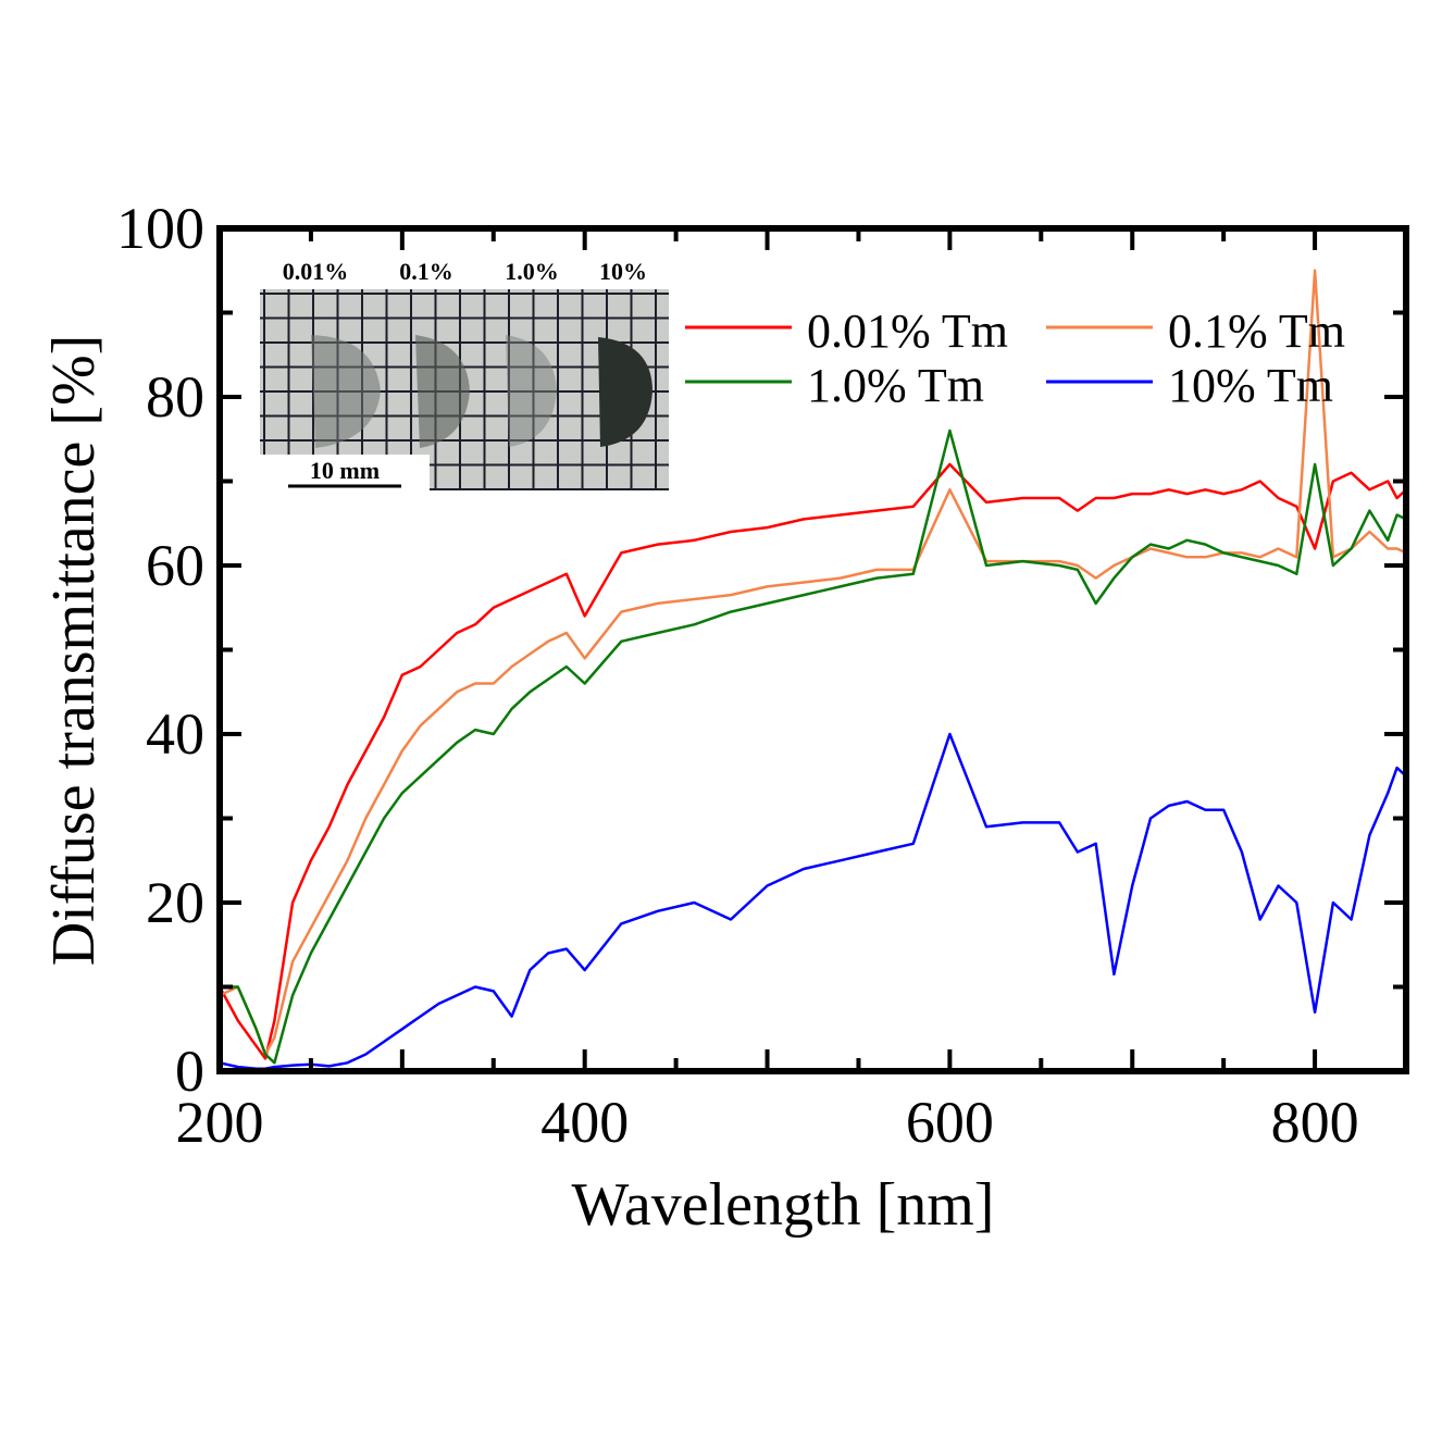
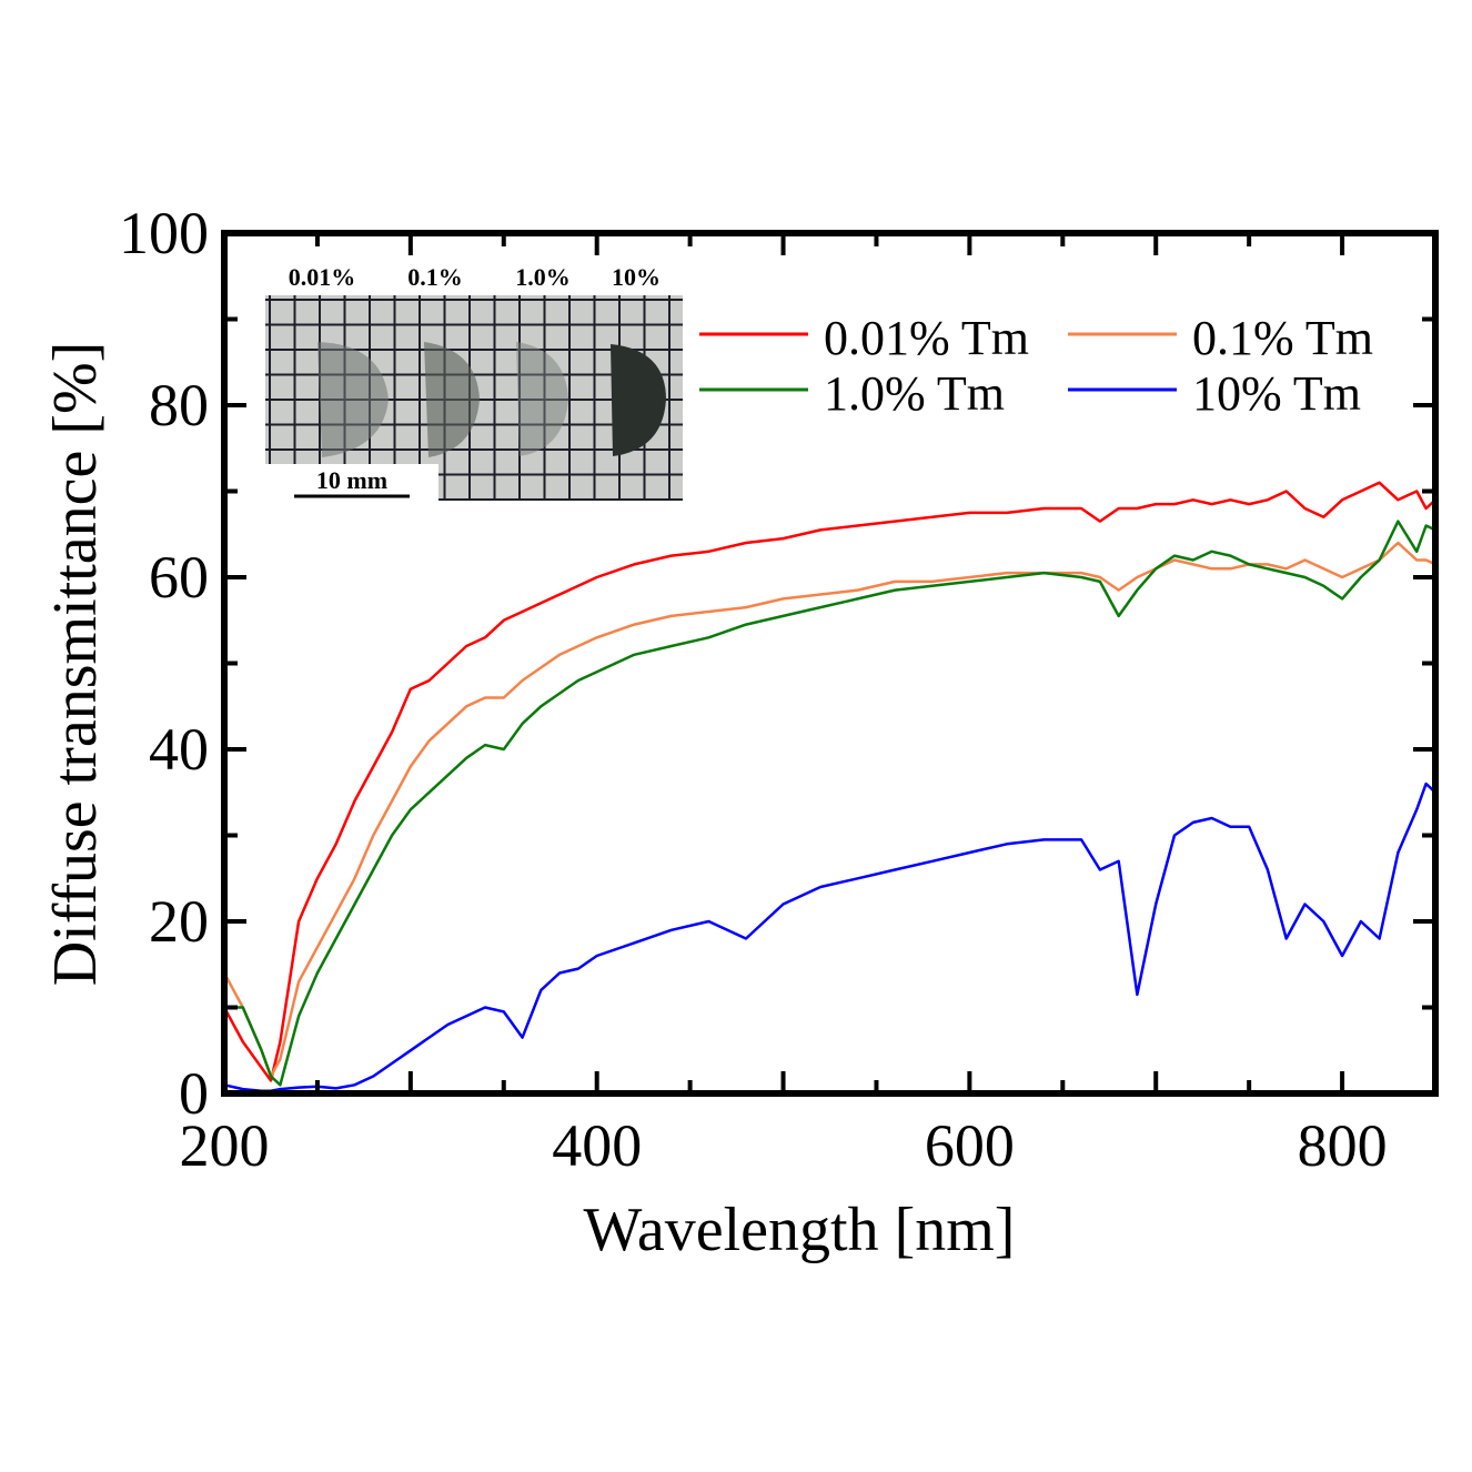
0.1% Tm/200: 9 -> 14
0.01% Tm/400: 54 -> 60
0.1% Tm/400: 49 -> 53
1.0% Tm/400: 46 -> 49
10% Tm/400: 12 -> 16
0.01% Tm/600: 72 -> 68
0.1% Tm/600: 69 -> 60
1.0% Tm/600: 76 -> 60
10% Tm/600: 40 -> 28
0.01% Tm/800: 62 -> 69
0.1% Tm/800: 95 -> 60
1.0% Tm/800: 72 -> 58
10% Tm/800: 7 -> 16
